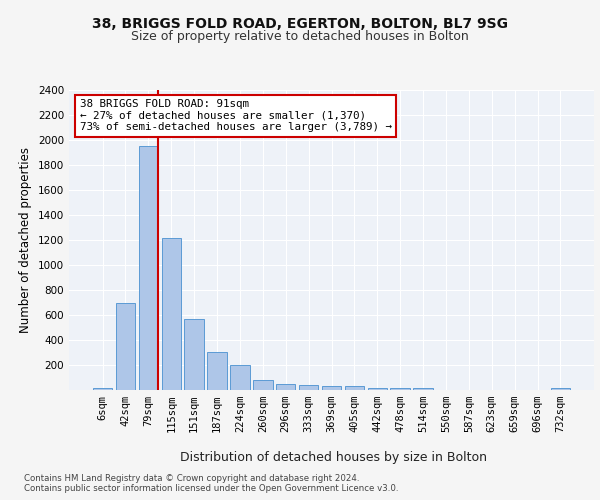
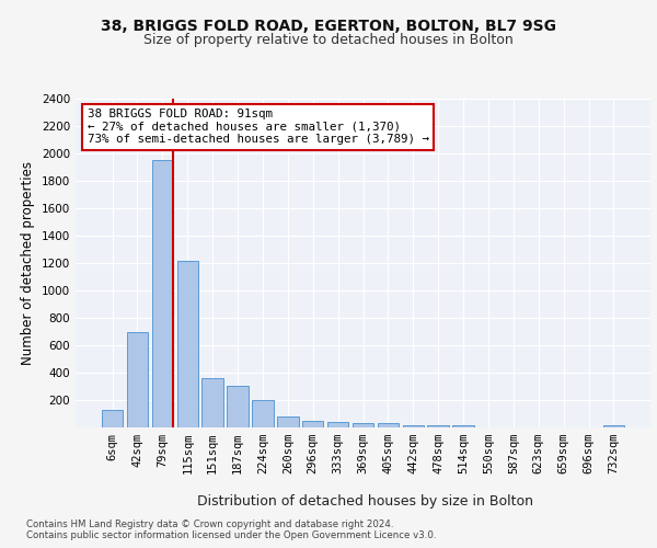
6sqm: 20 -> 130
151sqm: 570 -> 360
